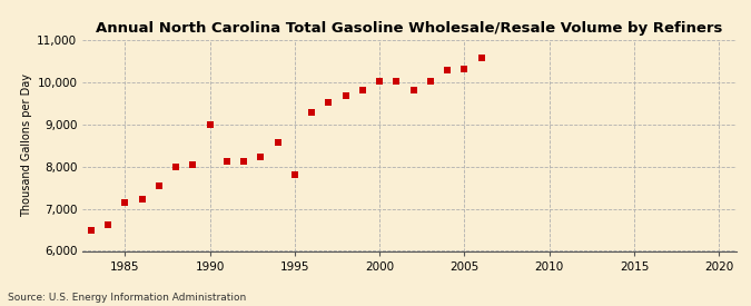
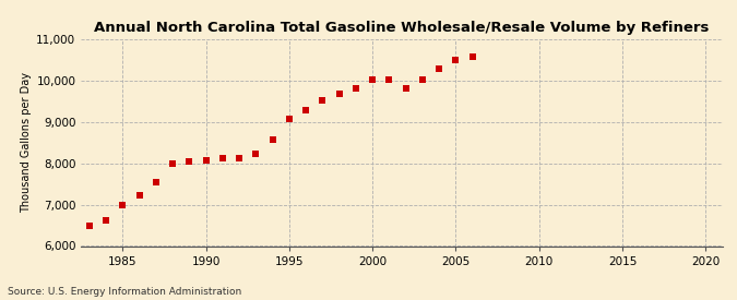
1985: 7,150 -> 6,980
1990: 9,000 -> 8,070
1995: 7,800 -> 9,060
2005: 10,300 -> 10,480
